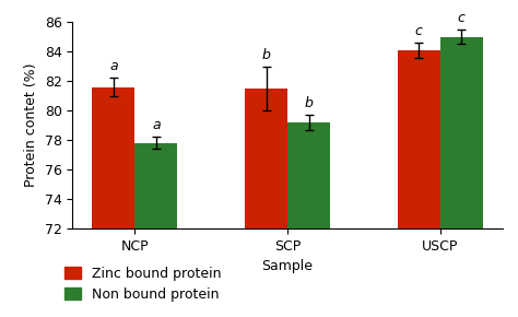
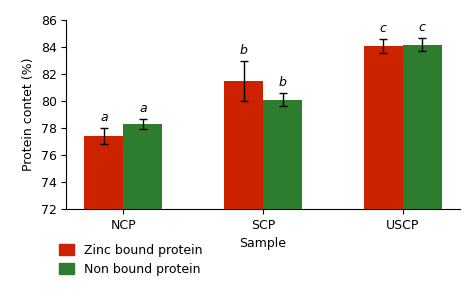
Zinc bound protein/NCP: 81.6 -> 77.4
Non bound protein/NCP: 77.8 -> 78.3
Non bound protein/SCP: 79.2 -> 80.1
Non bound protein/USCP: 85.0 -> 84.2
